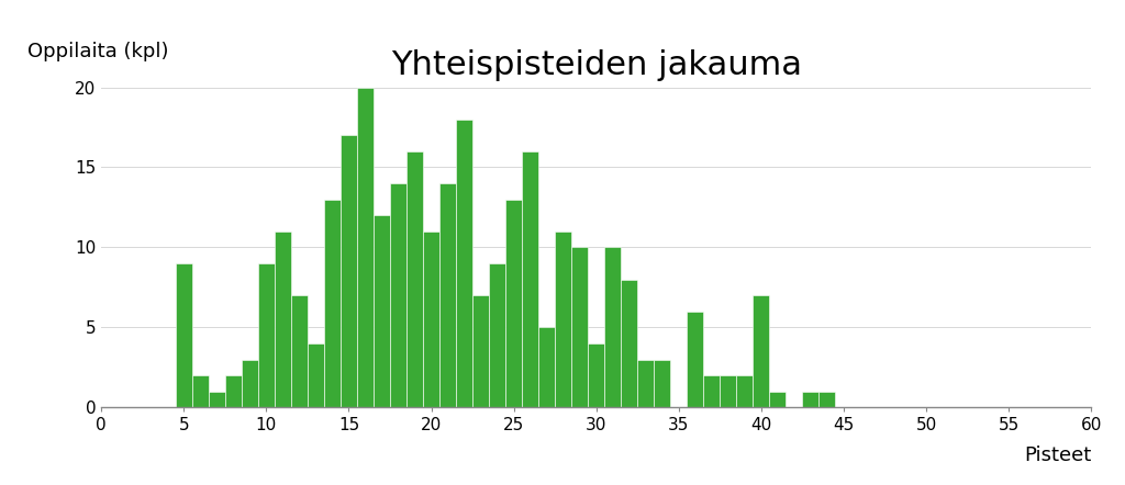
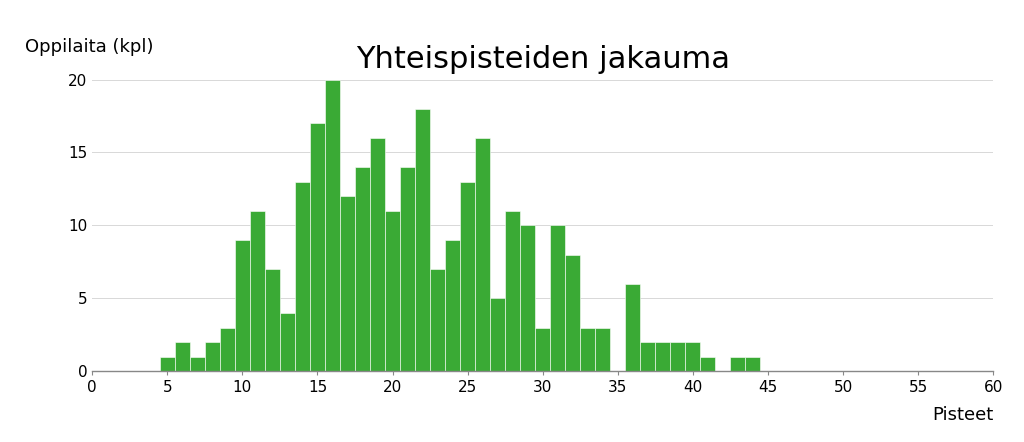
5: 9 -> 1
30: 4 -> 3
40: 7 -> 2
